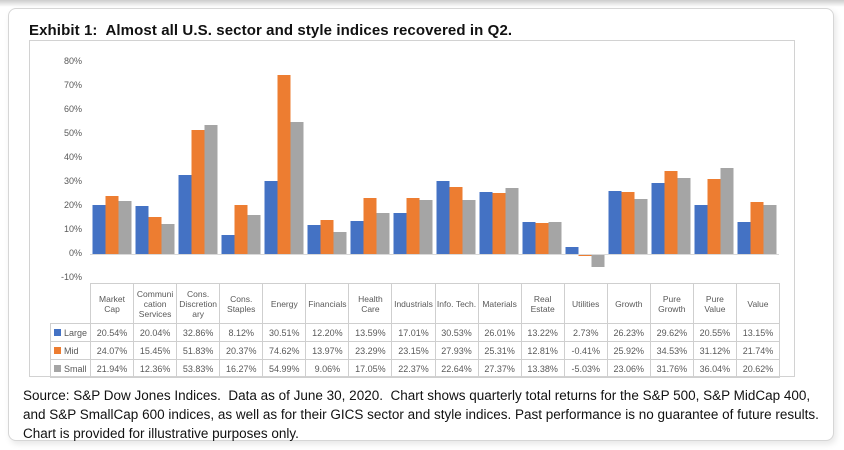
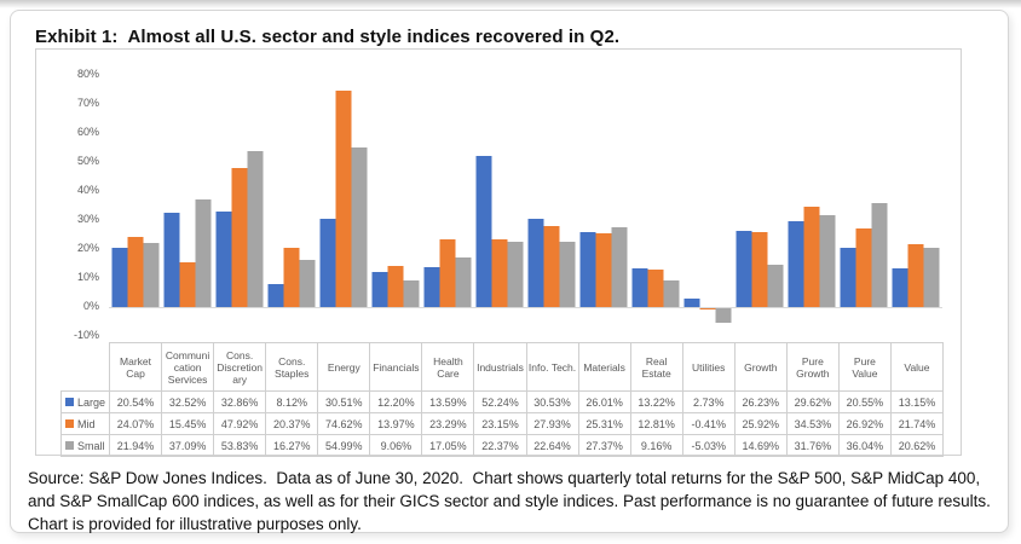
Large/Communication Services: 20.04% -> 32.52%
Small/Communication Services: 12.36% -> 37.09%
Mid/Cons. Discretionary: 51.83% -> 47.92%
Large/Industrials: 17.01% -> 52.24%
Small/Real Estate: 13.38% -> 9.16%
Small/Growth: 23.06% -> 14.69%
Mid/Pure Value: 31.12% -> 26.92%
